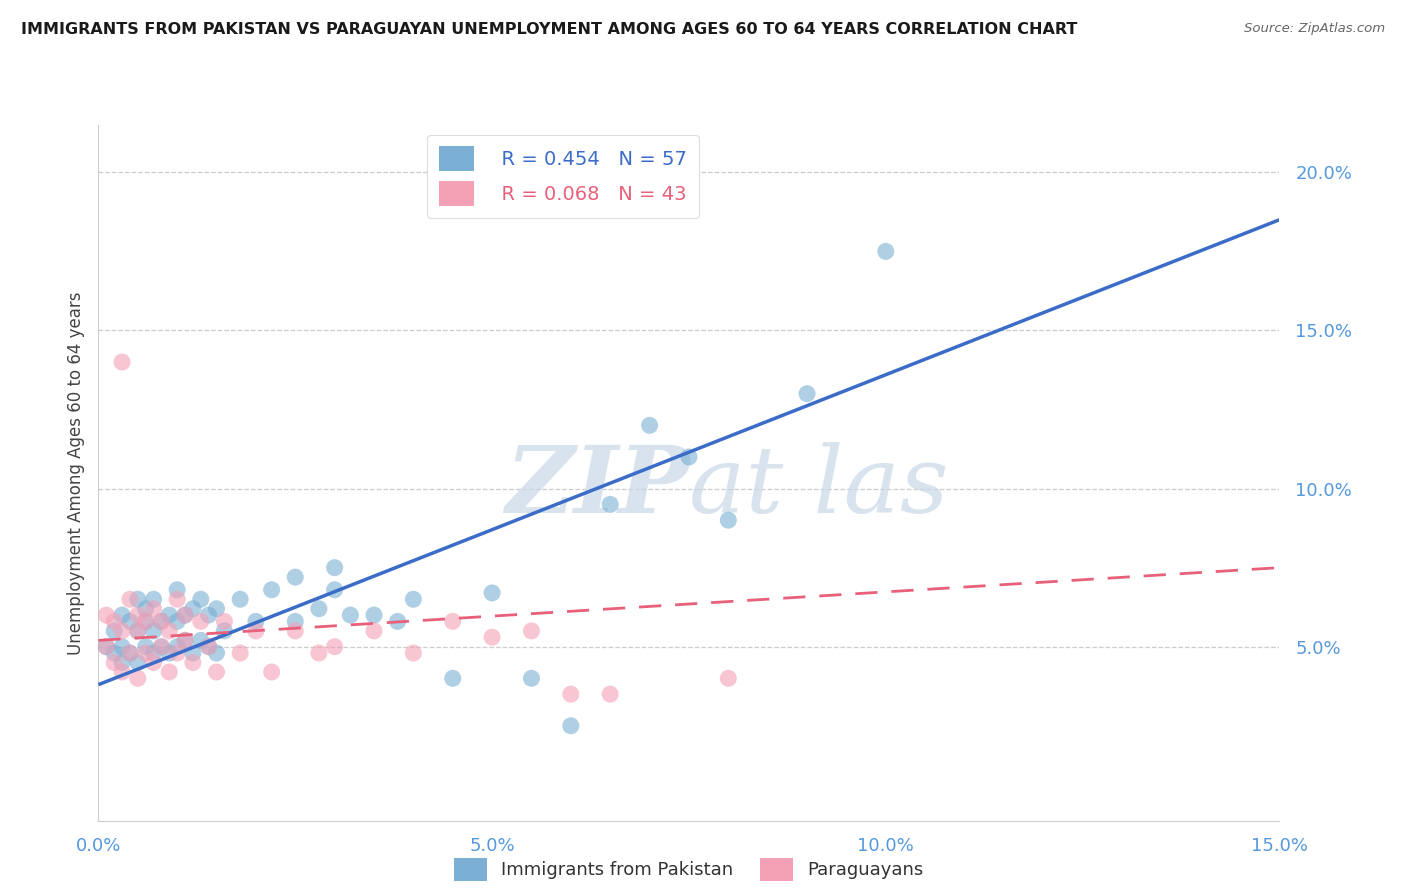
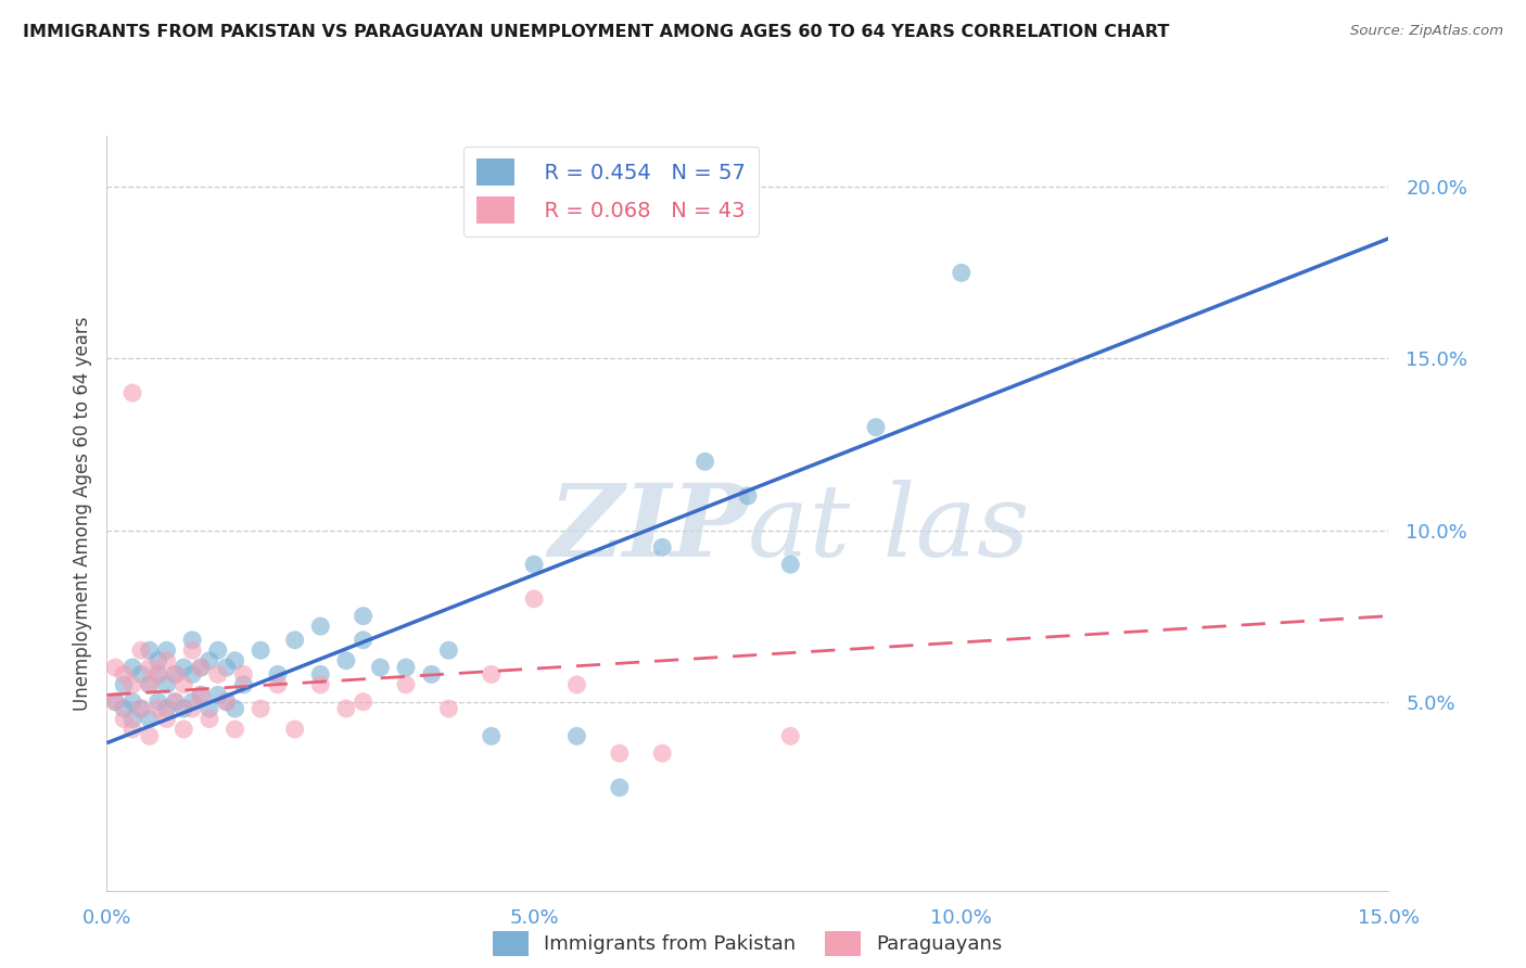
Immigrants from Pakistan/5.0%: 6.7% -> 9.0%
Paraguayans/5.0%: 5.3% -> 8.0%
